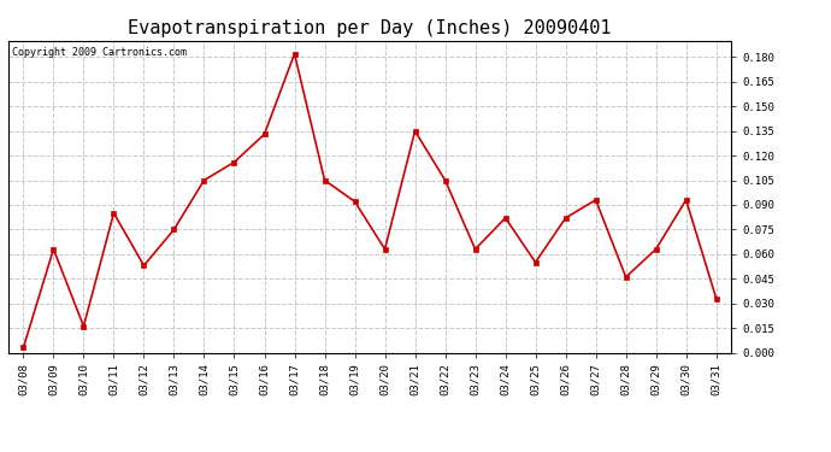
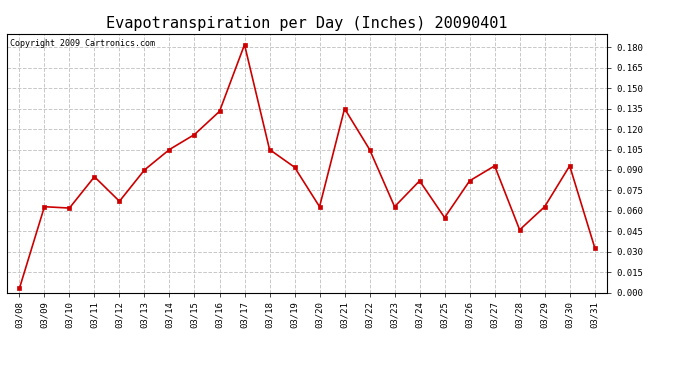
03/10: 0.016 -> 0.062
03/12: 0.053 -> 0.067
03/13: 0.075 -> 0.090
